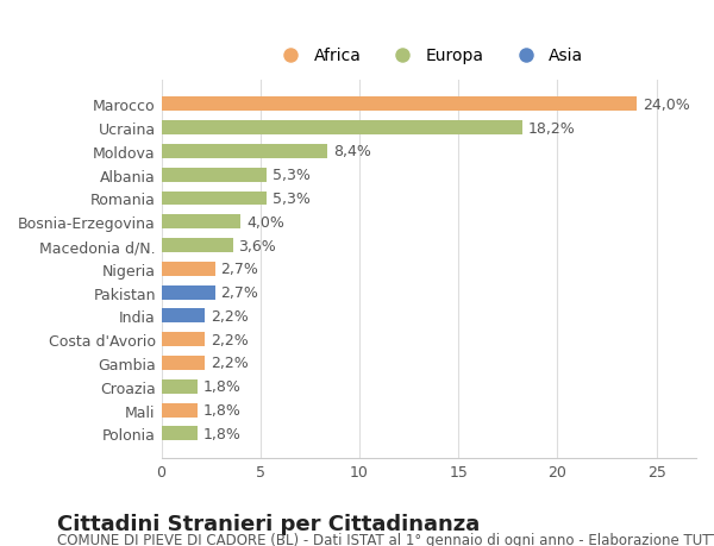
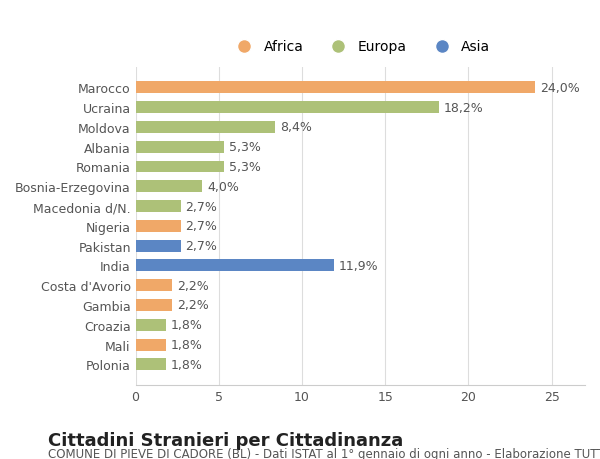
Macedonia d/N.: 3,6% -> 2,7%
India: 2,2% -> 11,9%
